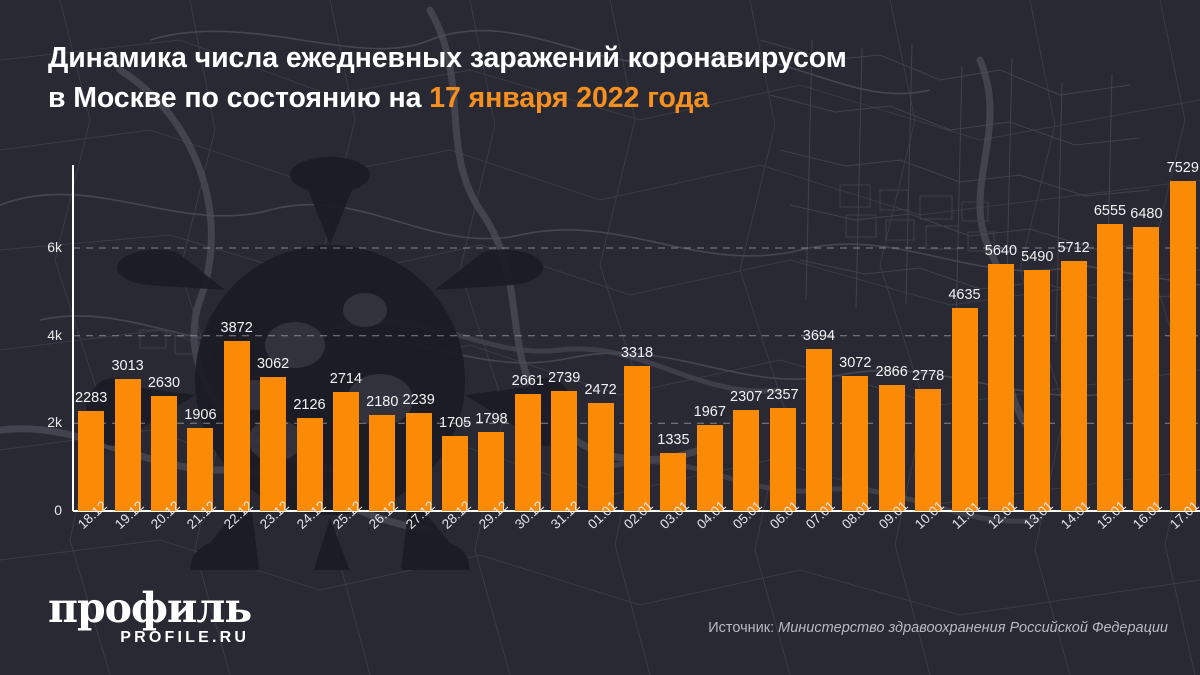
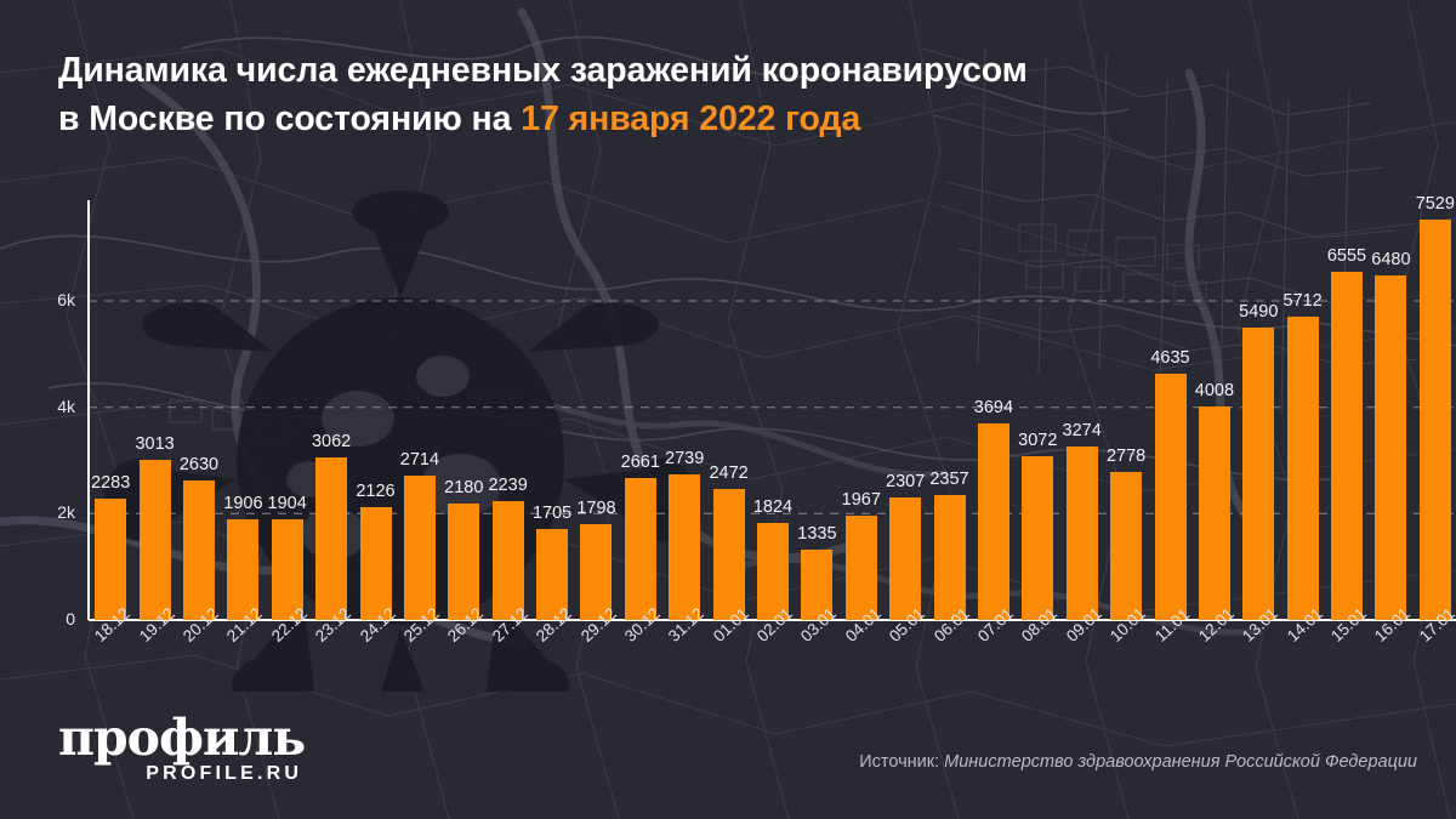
22.12: 3872 -> 1904
02.01: 3318 -> 1824
09.01: 2866 -> 3274
12.01: 5640 -> 4008
